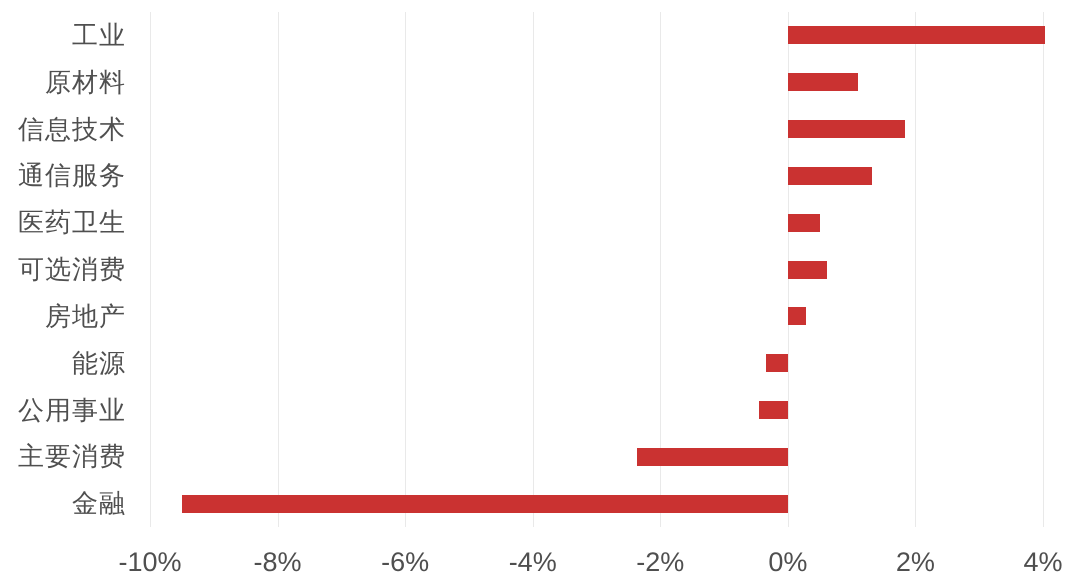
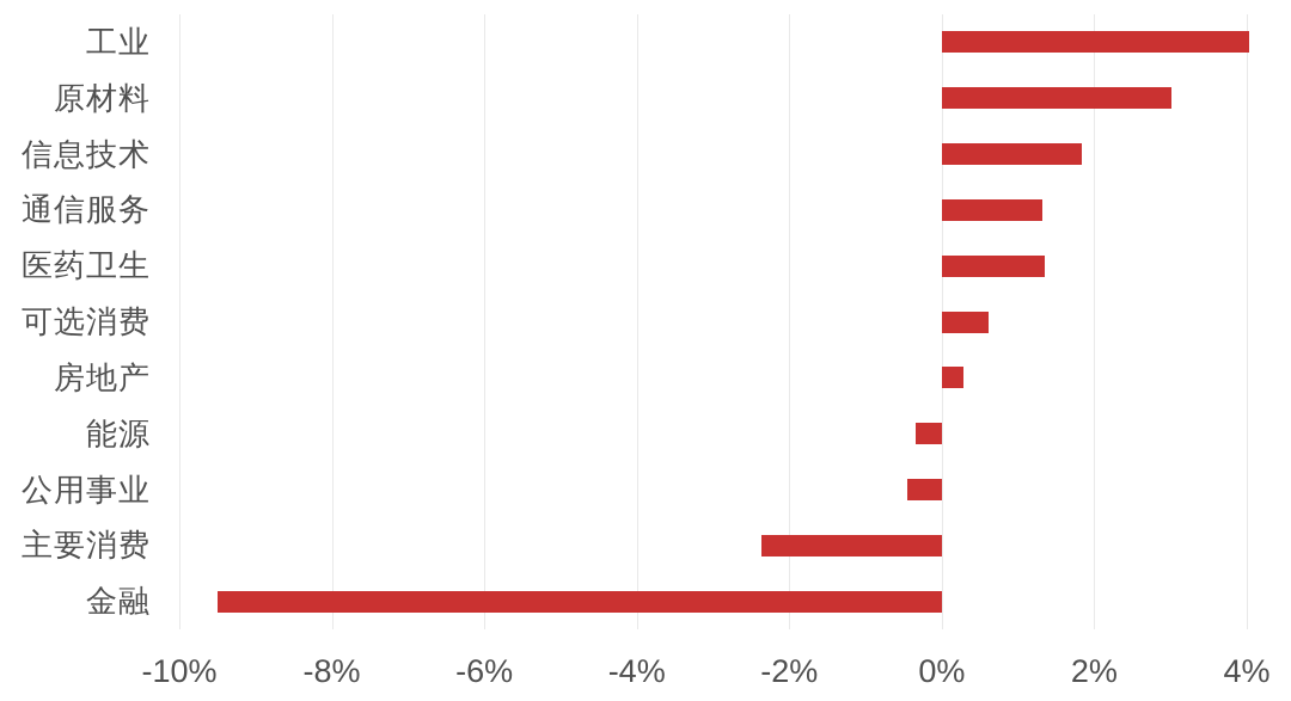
原材料: 1.1% -> 3.0%
医药卫生: 0.5% -> 1.4%
